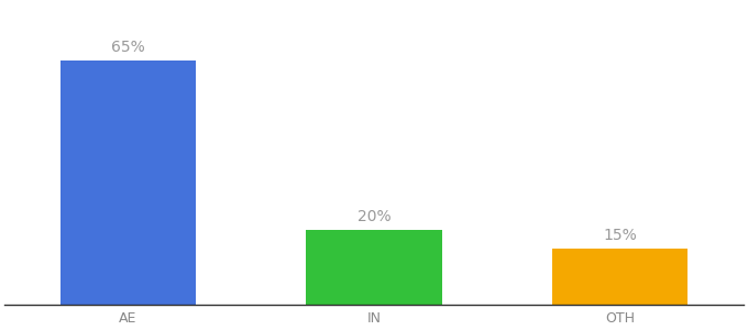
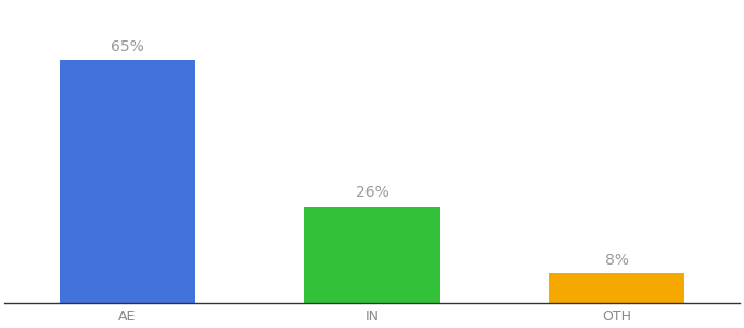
IN: 20% -> 26%
OTH: 15% -> 8%
